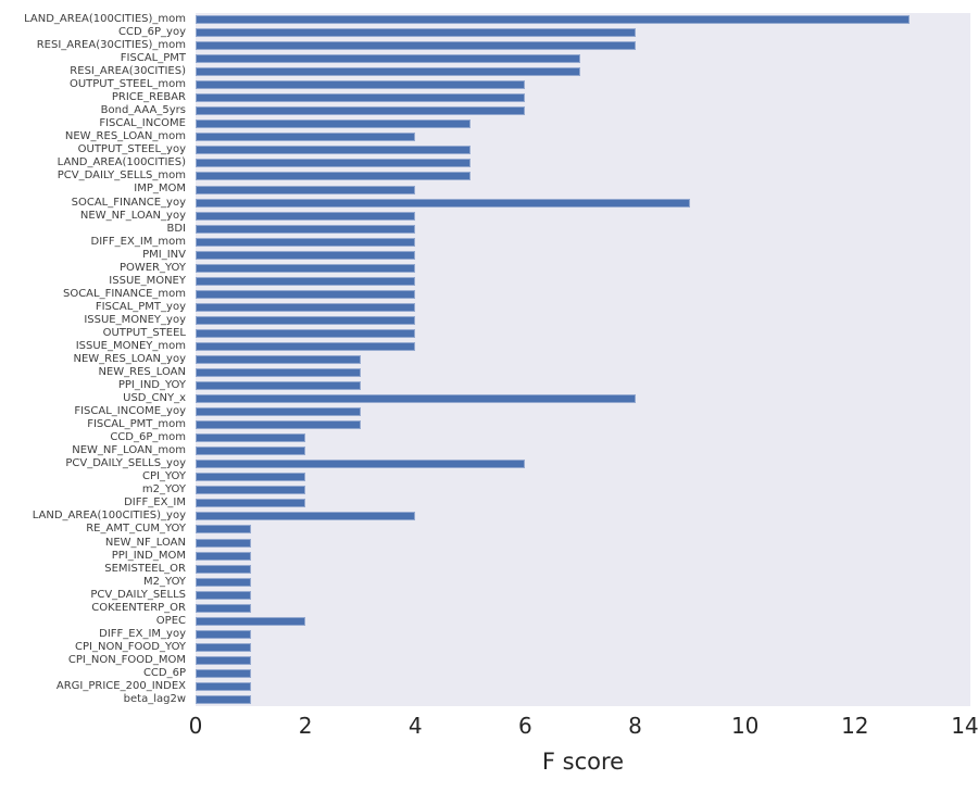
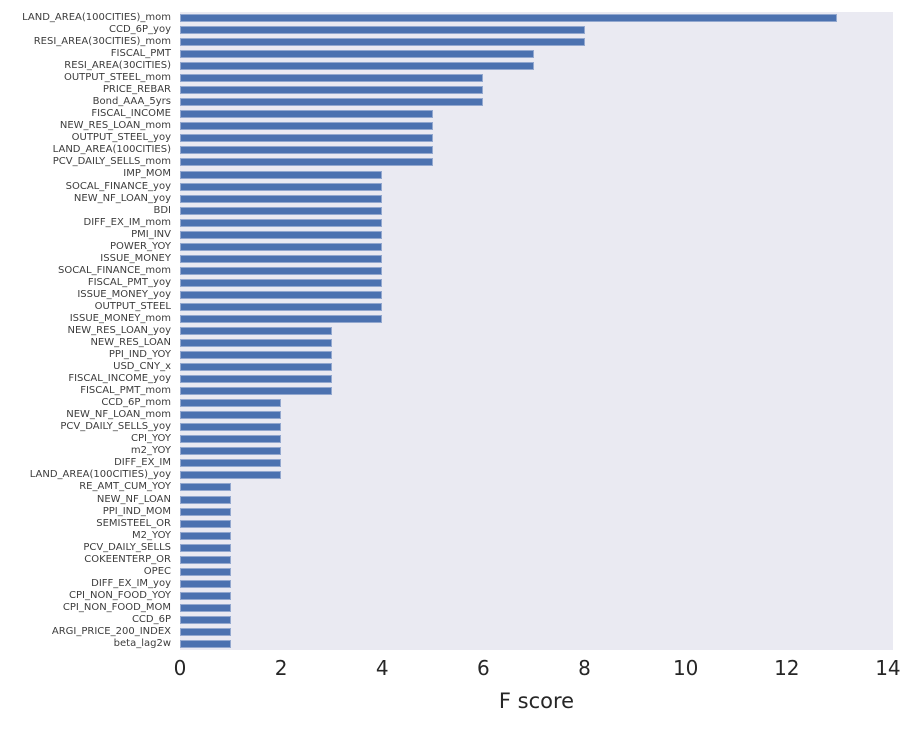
NEW_RES_LOAN_mom: 4 -> 5
SOCAL_FINANCE_yoy: 9 -> 4
USD_CNY_x: 8 -> 3
PCV_DAILY_SELLS_yoy: 6 -> 2
LAND_AREA(100CITIES)_yoy: 4 -> 2
OPEC: 2 -> 1
